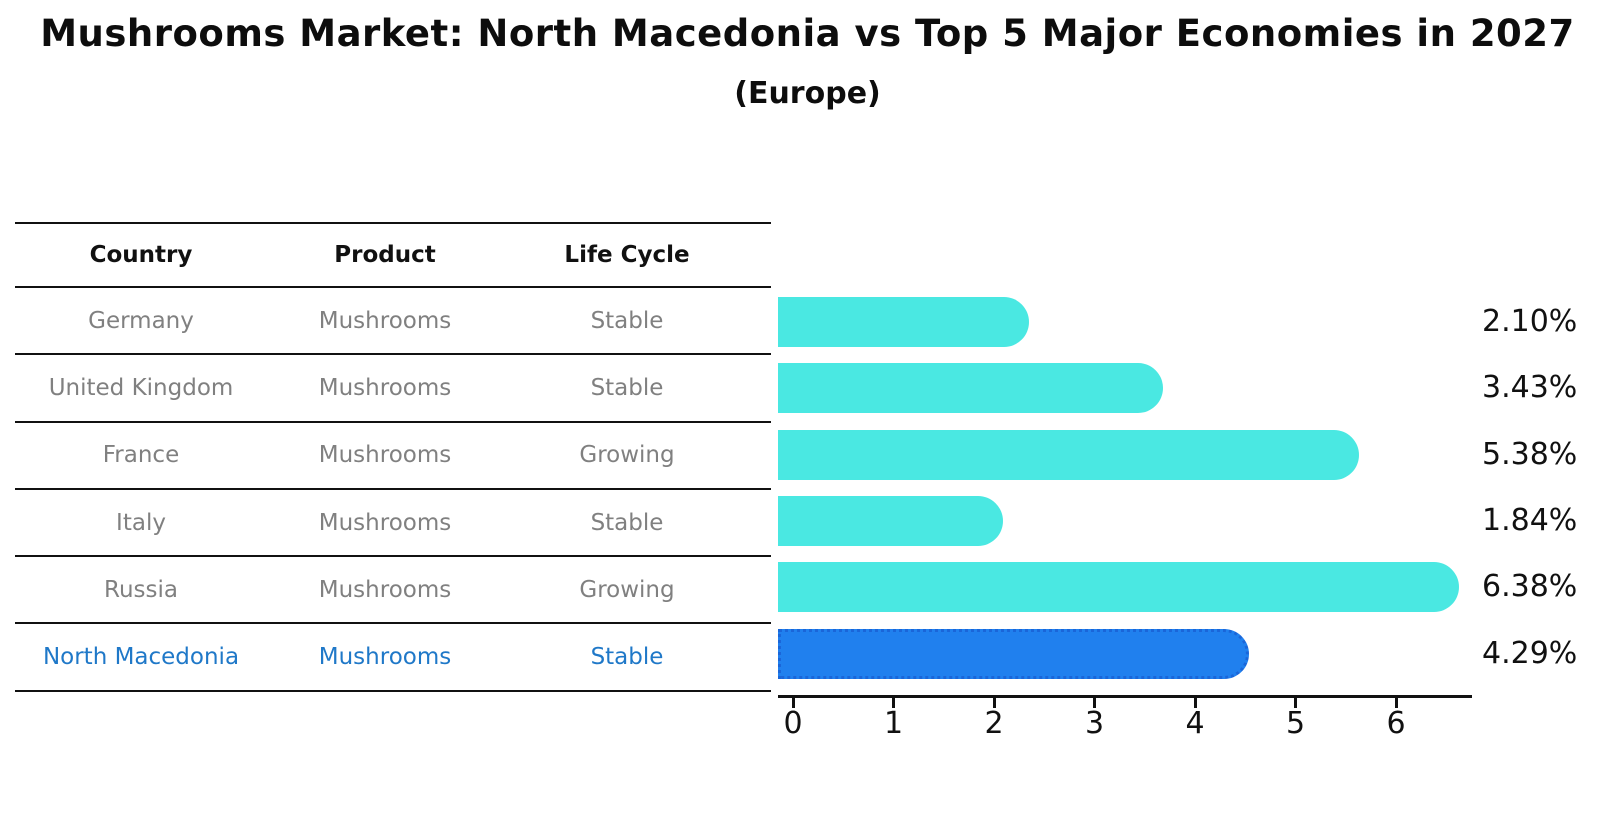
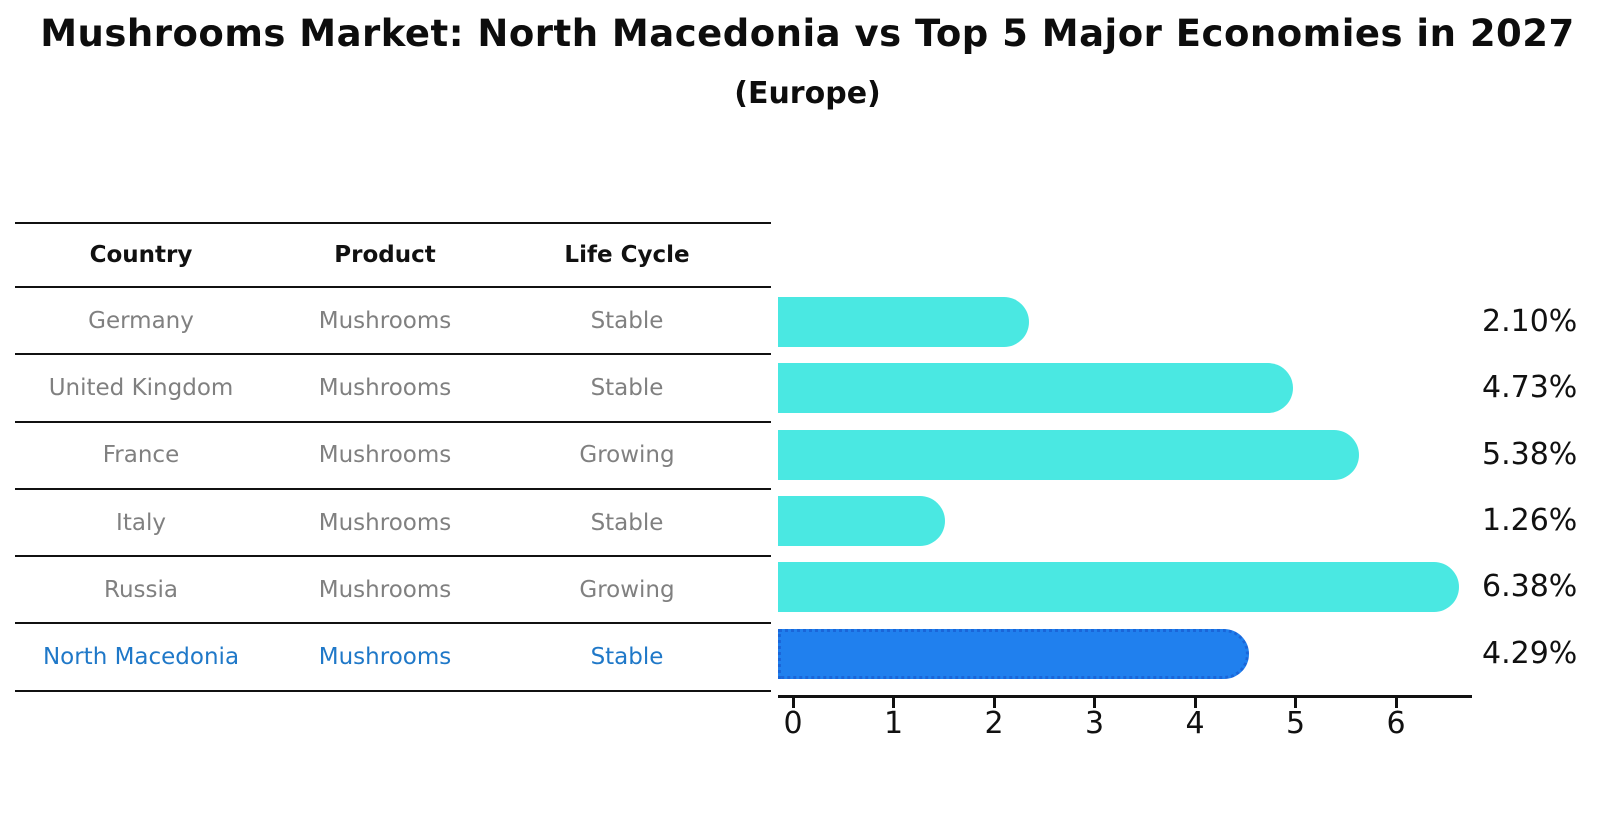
United Kingdom: 3.43% -> 4.73%
Italy: 1.84% -> 1.26%
